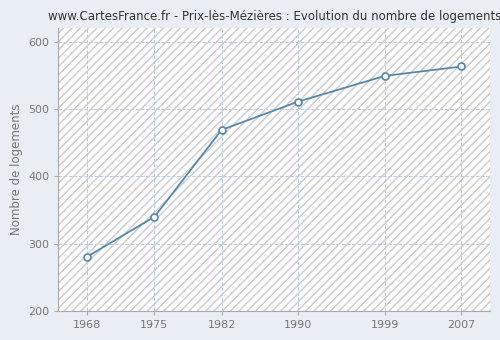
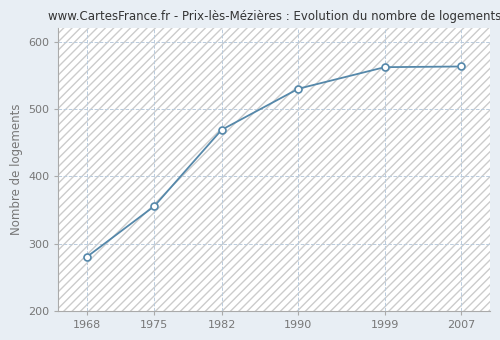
1975: 340 -> 356
1990: 511 -> 530
1999: 549 -> 562
